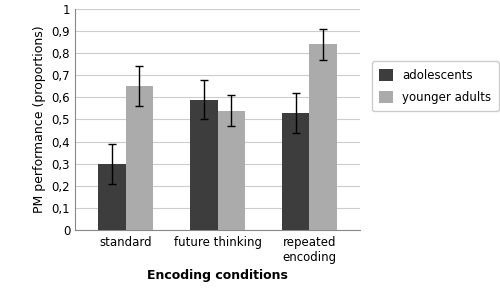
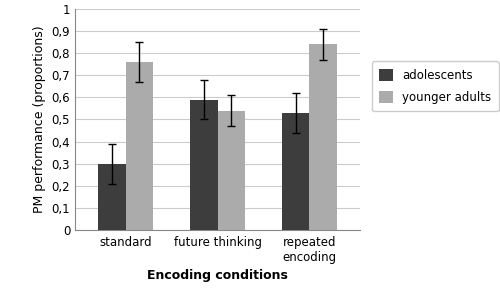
younger adults/standard: 0,65 -> 0,76
